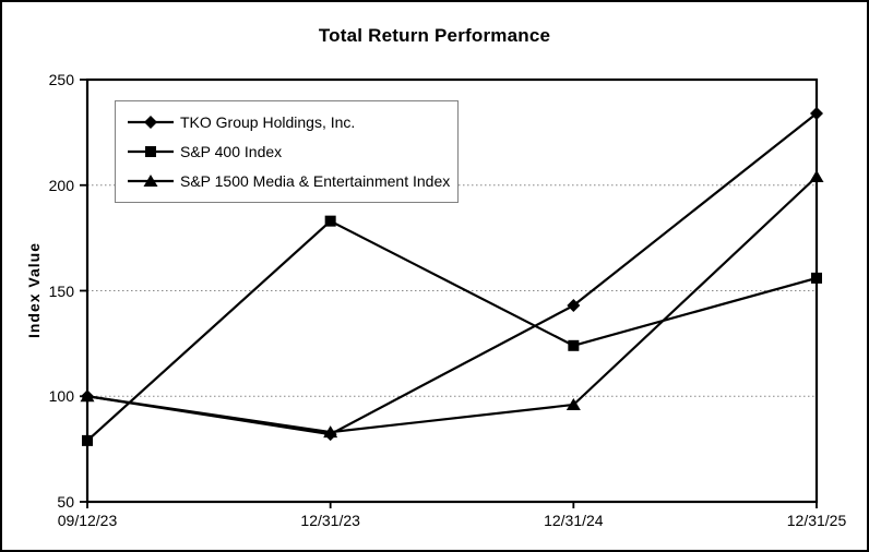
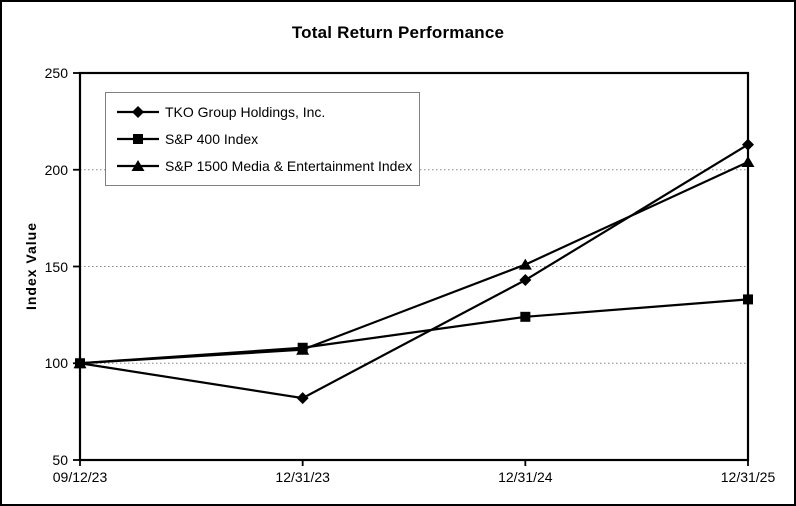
S&P 400 Index/09/12/23: 79 -> 100
S&P 400 Index/12/31/23: 183 -> 108
S&P 1500 Media & Entertainment Index/12/31/23: 83 -> 107
S&P 1500 Media & Entertainment Index/12/31/24: 96 -> 151
TKO Group Holdings, Inc./12/31/25: 234 -> 213
S&P 400 Index/12/31/25: 156 -> 133
